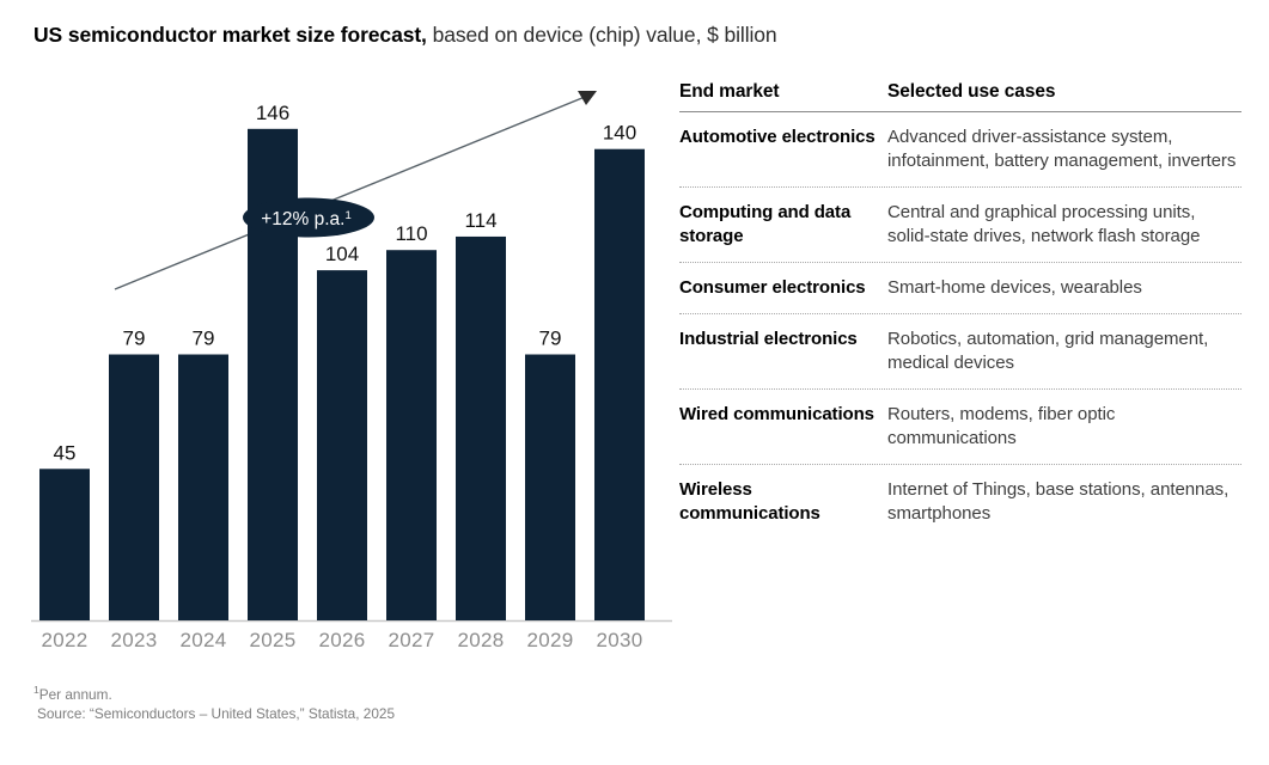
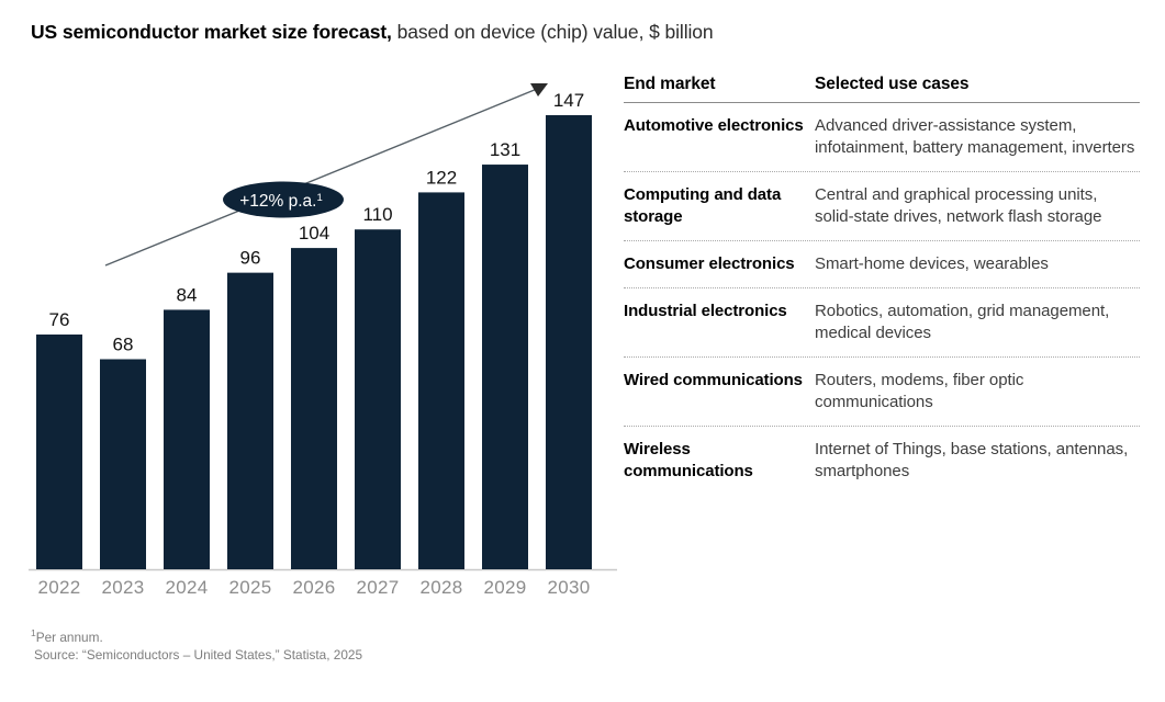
2022: 45 -> 76
2023: 79 -> 68
2024: 79 -> 84
2025: 146 -> 96
2028: 114 -> 122
2029: 79 -> 131
2030: 140 -> 147
